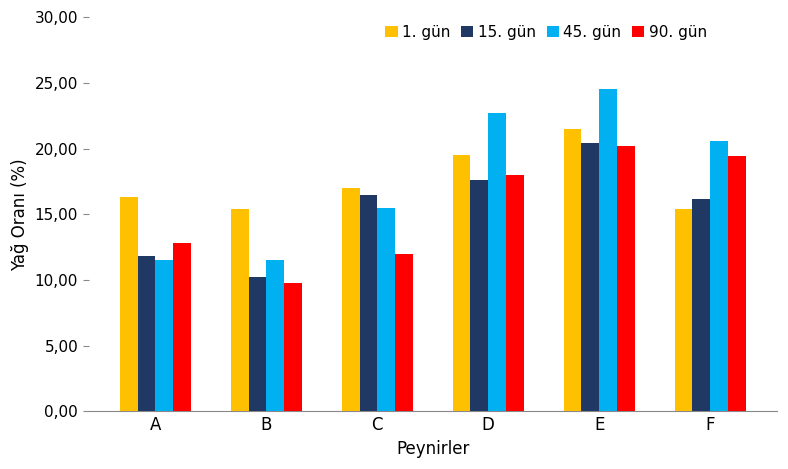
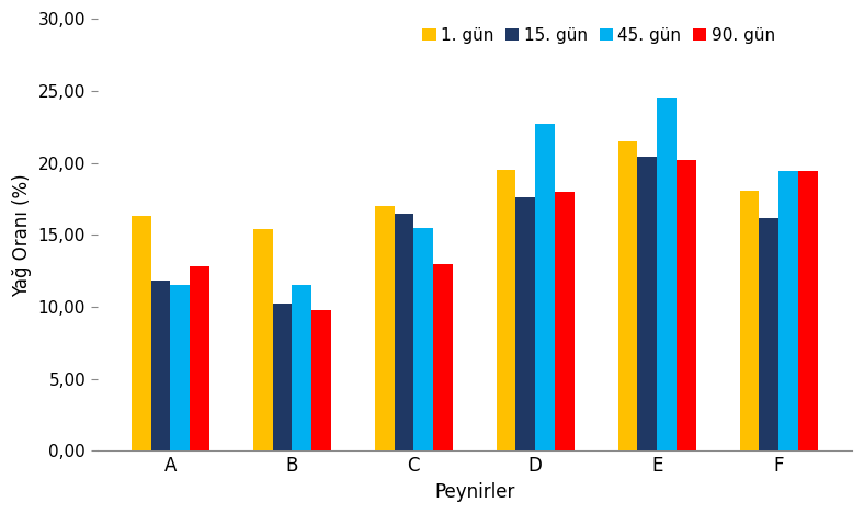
90. gün/C: 12,0 -> 13,0
1. gün/F: 15,4 -> 18,1
45. gün/F: 20,6 -> 19,4
